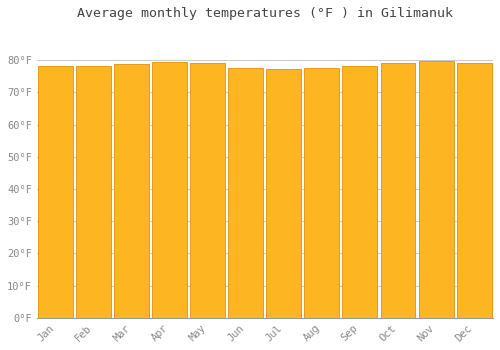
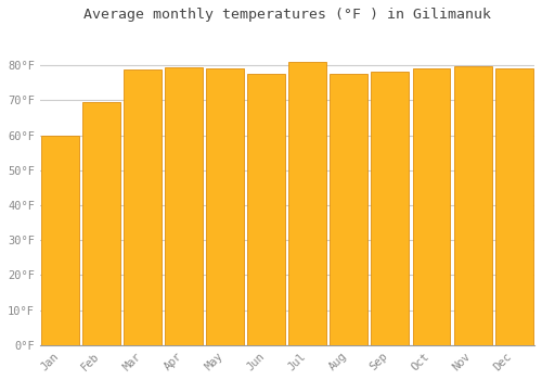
Jan: 78.3°F -> 60.0°F
Feb: 78.3°F -> 69.5°F
Jul: 77.2°F -> 81.0°F
